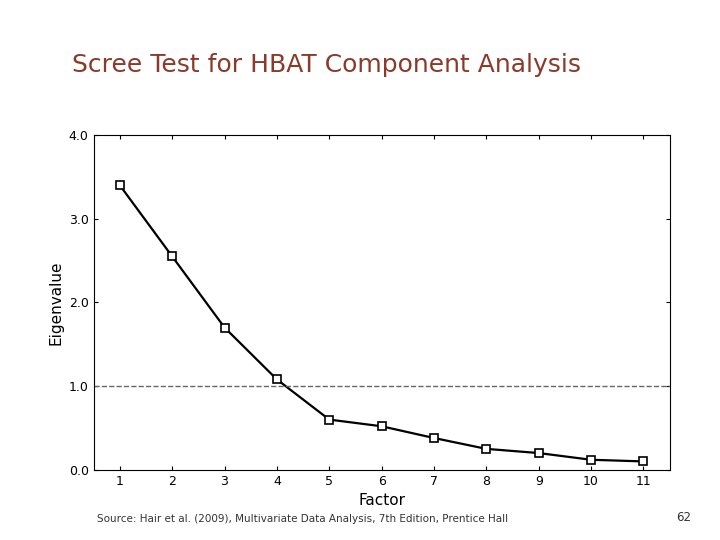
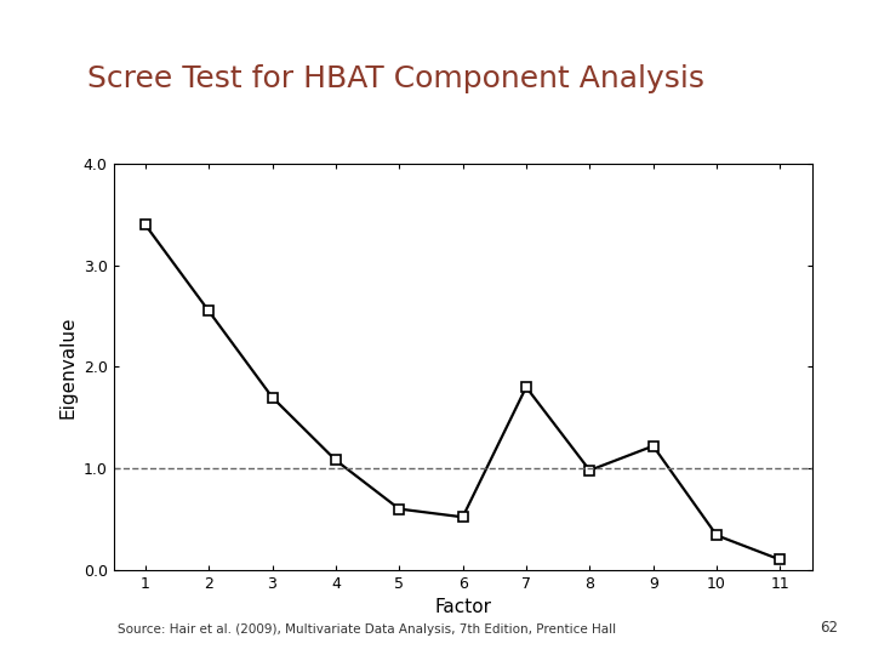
7: 0.38 -> 1.80
8: 0.25 -> 0.98
9: 0.20 -> 1.22
10: 0.12 -> 0.34
